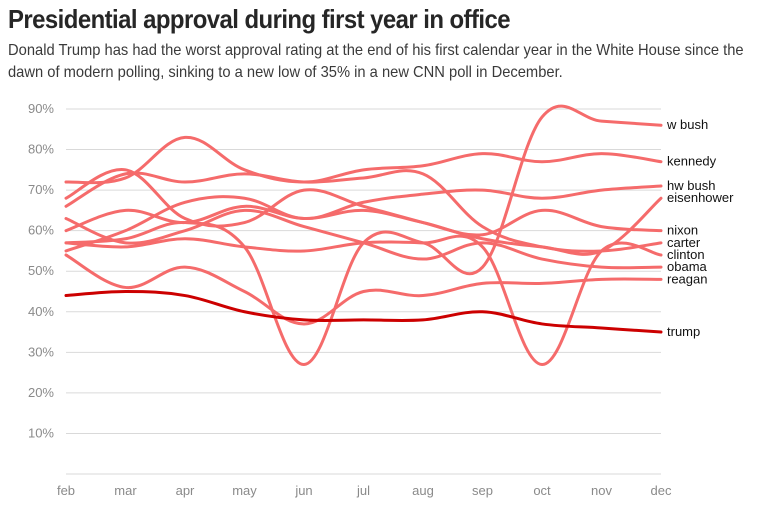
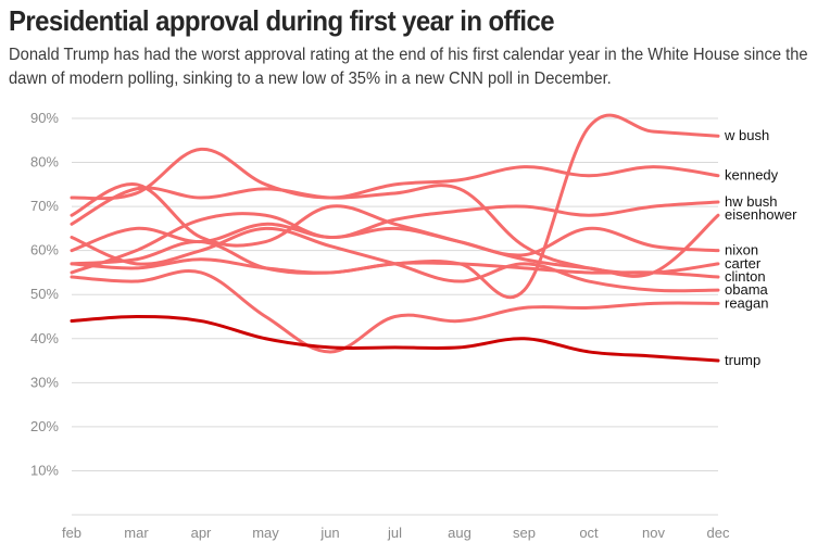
reagan/mar: 46% -> 53%
reagan/apr: 51% -> 55%
w bush/jun: 27% -> 55%
clinton/oct: 27% -> 55%
